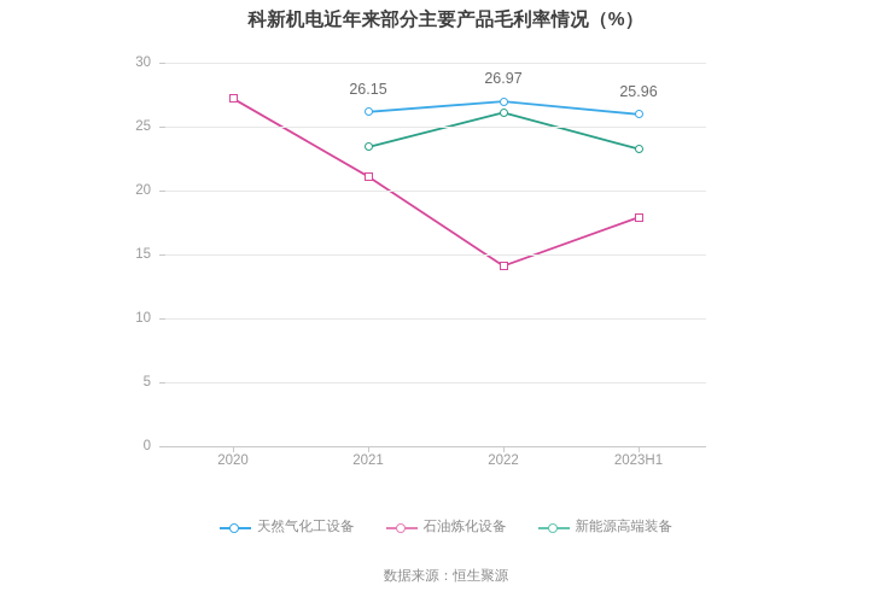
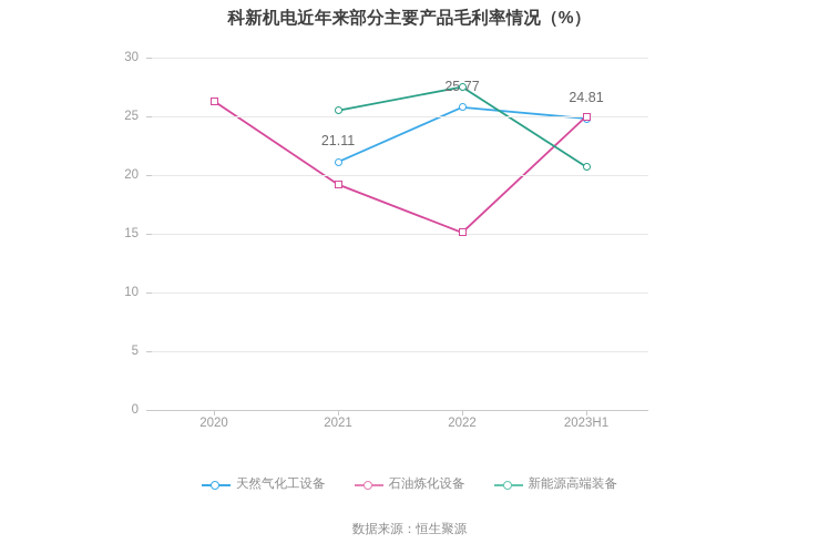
石油炼化设备/2020: 27.2 -> 26.3
天然气化工设备/2021: 26.15 -> 21.11
石油炼化设备/2021: 21.1 -> 19.2
新能源高端装备/2021: 23.4 -> 25.5
天然气化工设备/2022: 26.97 -> 25.77
石油炼化设备/2022: 14.1 -> 15.1
新能源高端装备/2022: 26.1 -> 27.5
天然气化工设备/2023H1: 25.96 -> 24.81
石油炼化设备/2023H1: 17.9 -> 25.0
新能源高端装备/2023H1: 23.2 -> 20.7
